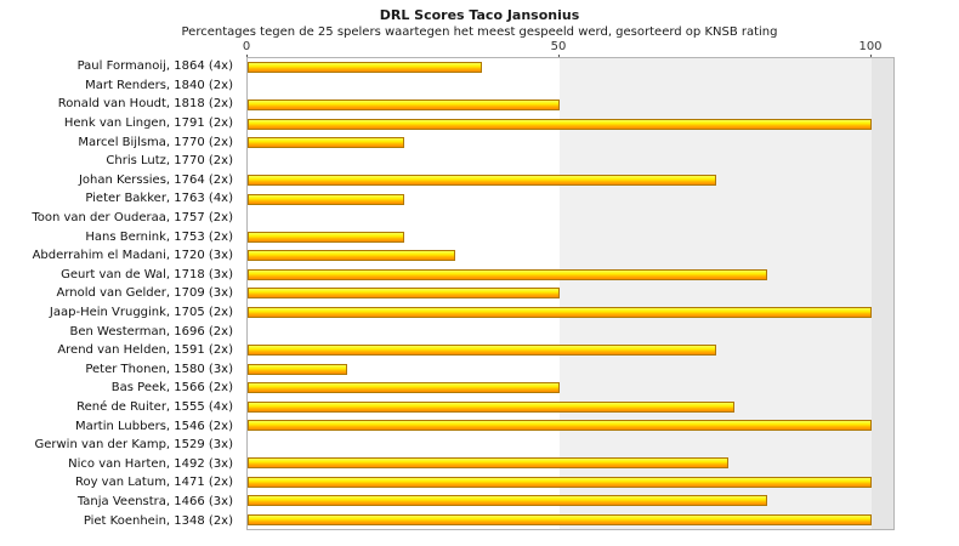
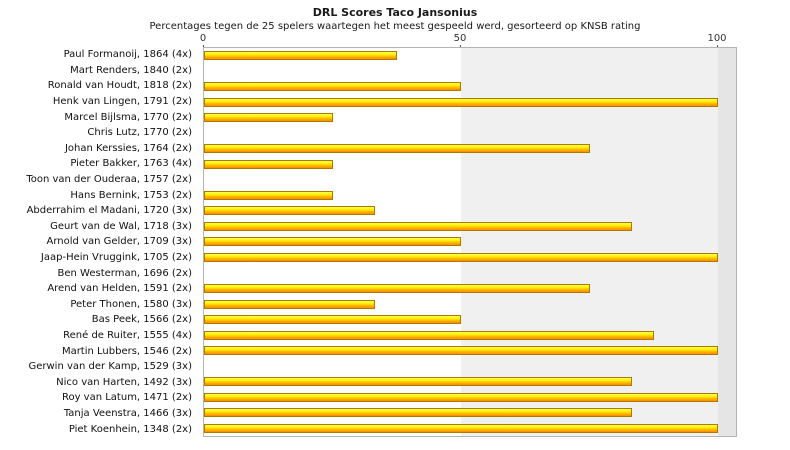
Peter Thonen, 1580 (3x): 16 -> 33
René de Ruiter, 1555 (4x): 78 -> 88
Nico van Harten, 1492 (3x): 77 -> 83
